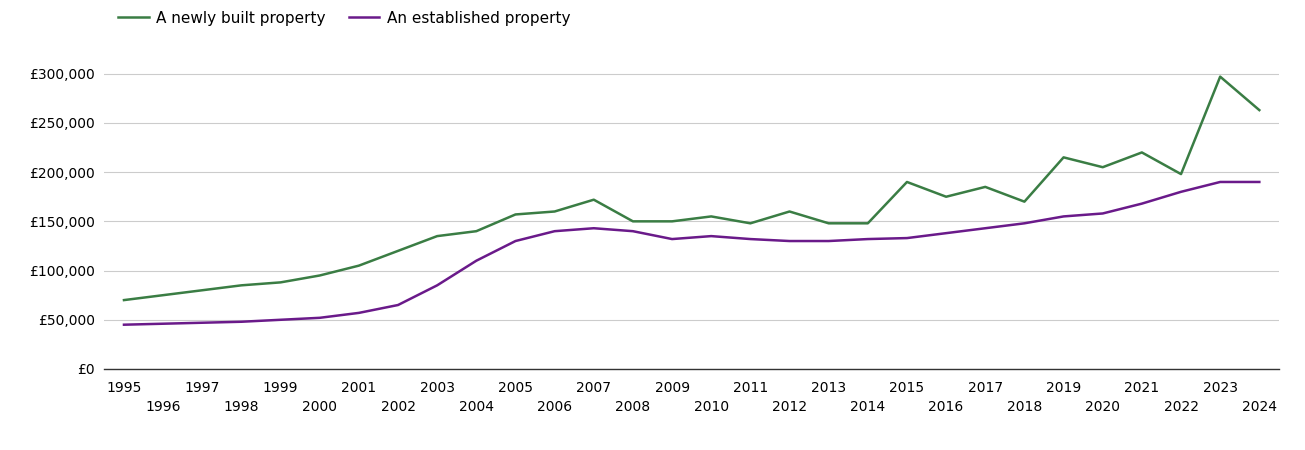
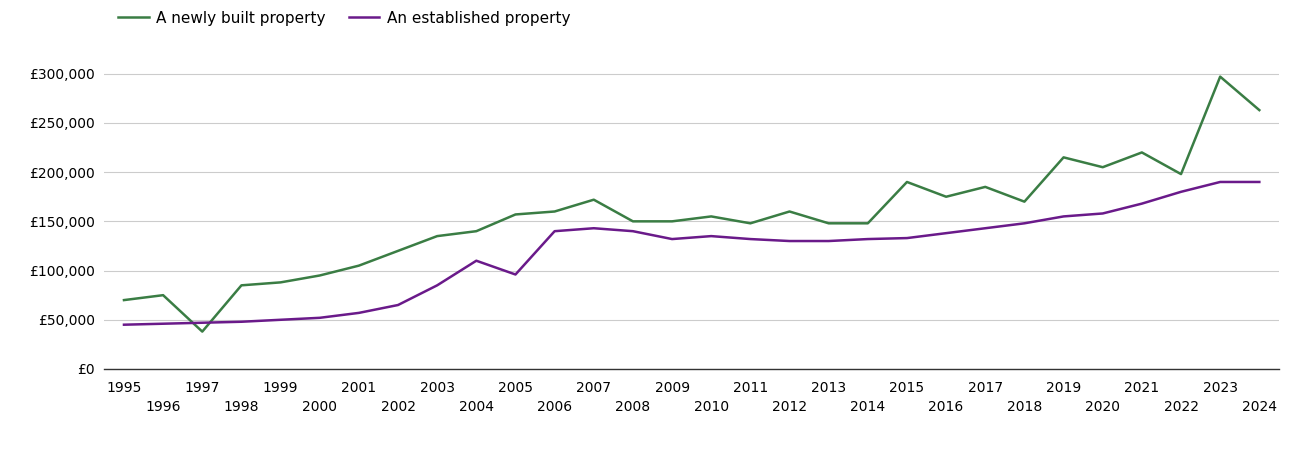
A newly built property/1997: £80,000 -> £38,000
An established property/2005: £130,000 -> £96,000
